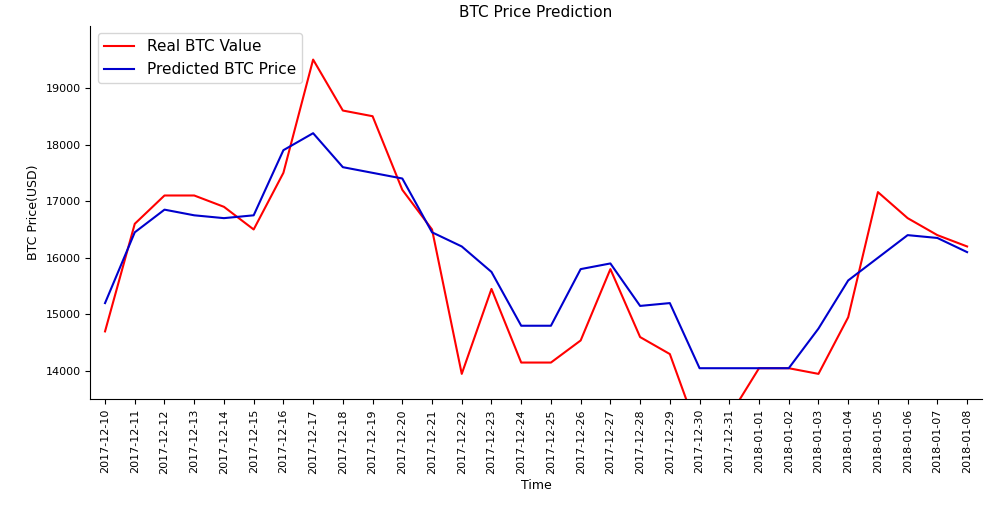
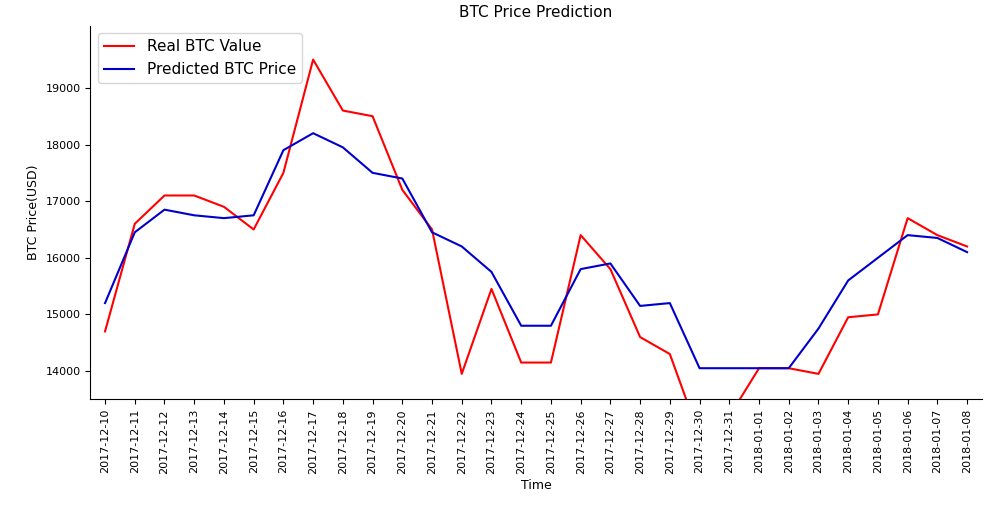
Predicted BTC Price/2017-12-18: 17600 -> 17950
Real BTC Value/2017-12-26: 14540 -> 16400
Real BTC Value/2018-01-05: 17160 -> 15000
